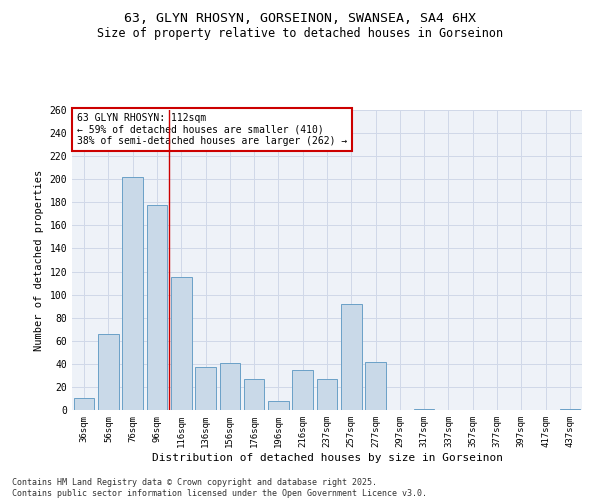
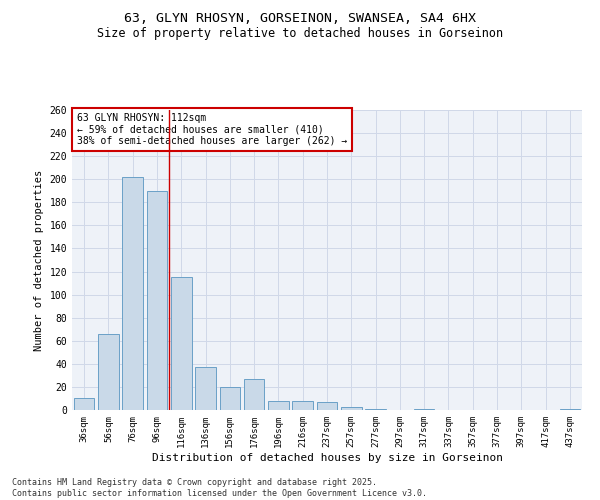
96sqm: 178 -> 190
156sqm: 41 -> 20
216sqm: 35 -> 8
237sqm: 27 -> 7
257sqm: 92 -> 3
277sqm: 42 -> 1
